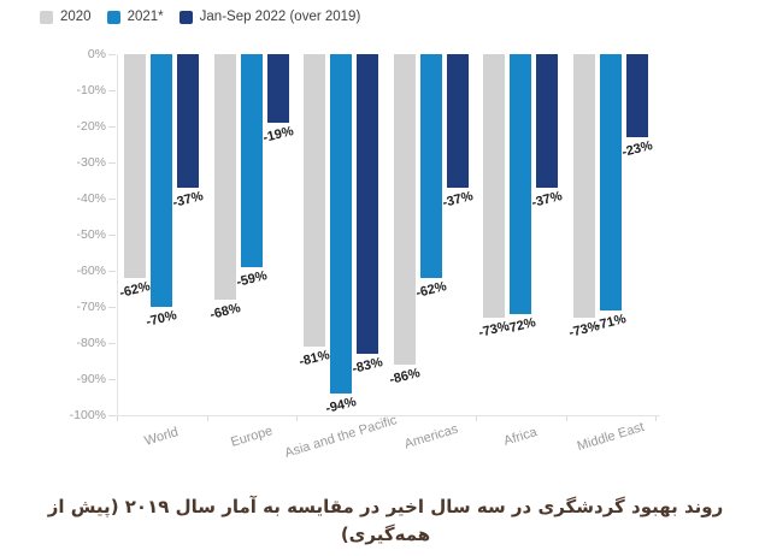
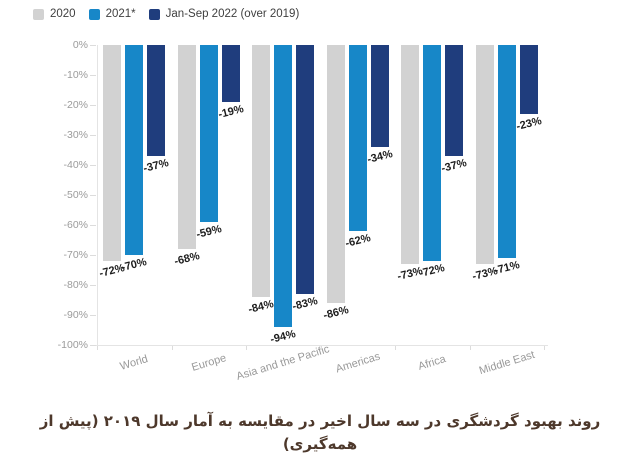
2020/World: -62% -> -72%
2020/Asia and the Pacific: -81% -> -84%
Jan-Sep 2022 (over 2019)/Americas: -37% -> -34%
